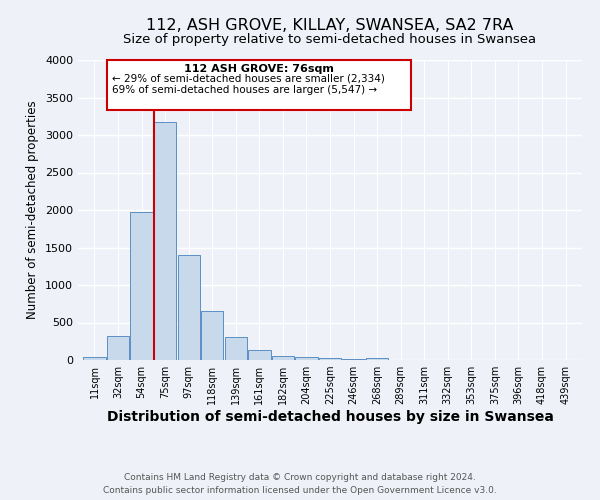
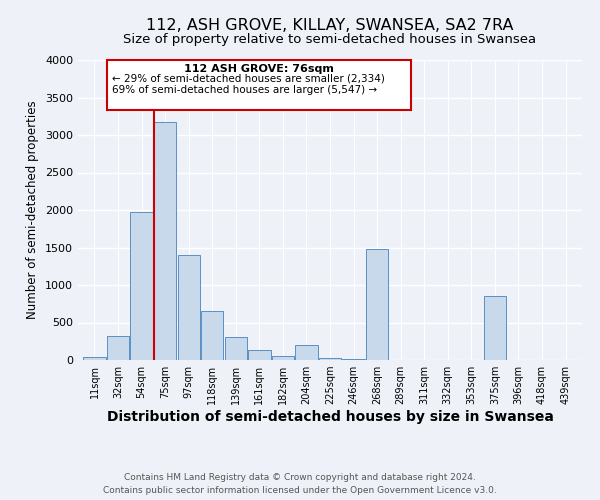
204sqm: 40 -> 200
268sqm: 30 -> 1480
375sqm: 0 -> 860
